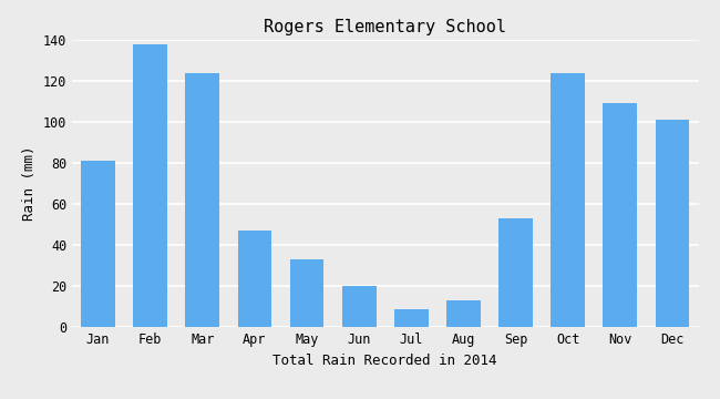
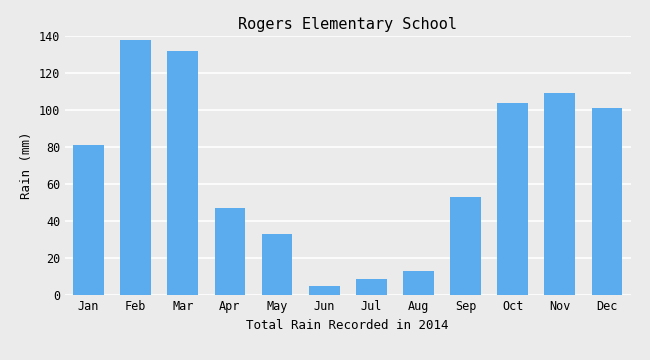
Mar: 124 -> 132
Jun: 20 -> 5
Oct: 124 -> 104
